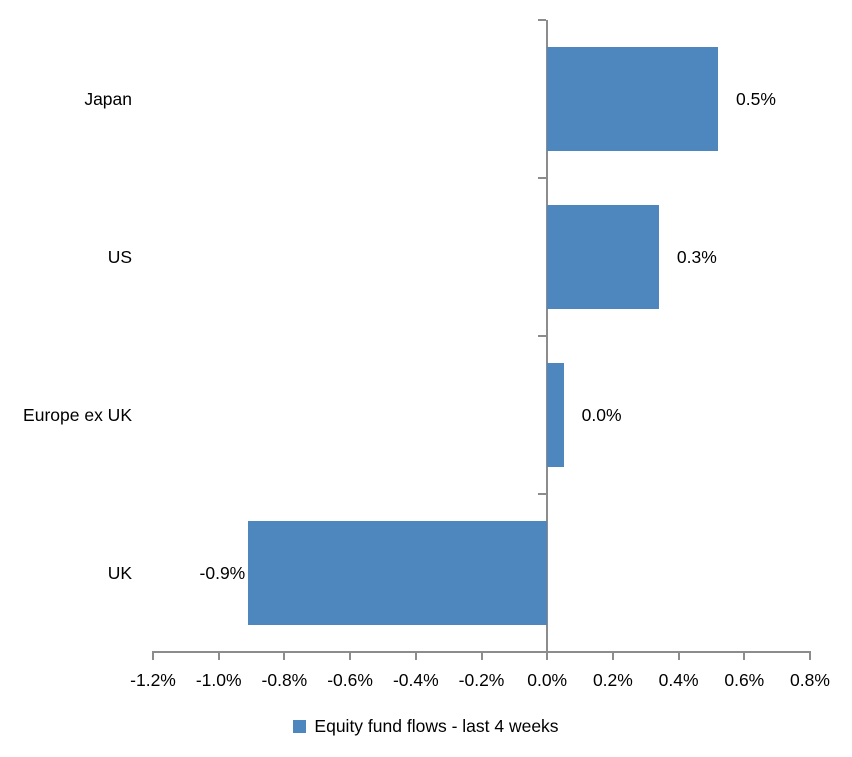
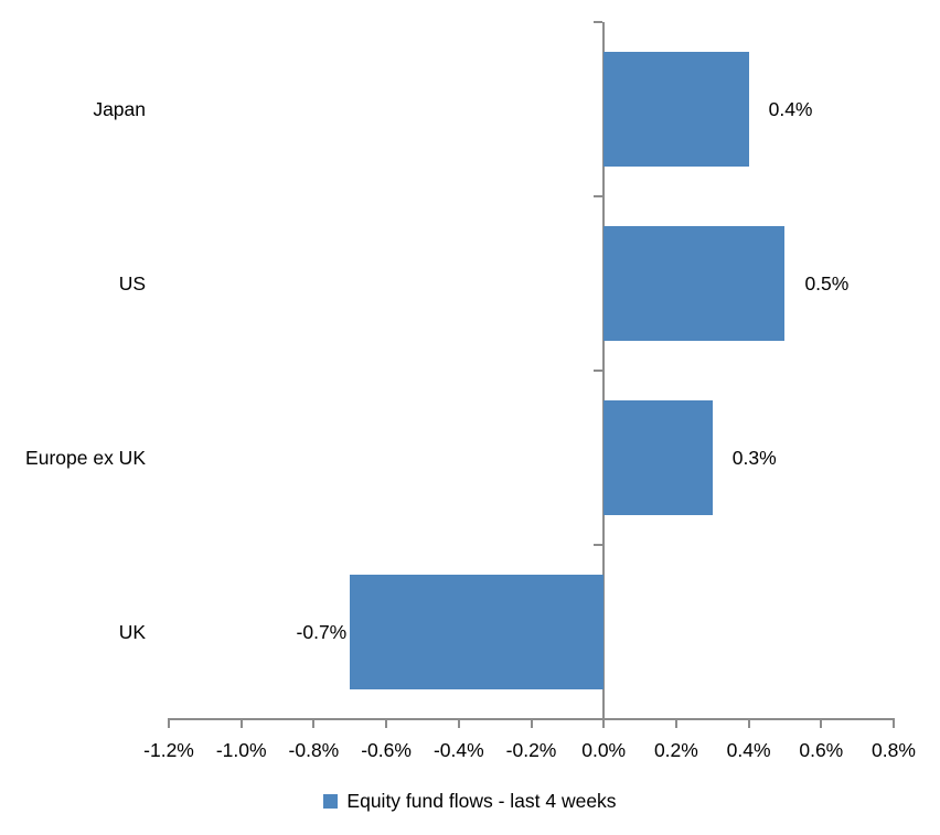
Japan: 0.5% -> 0.4%
US: 0.3% -> 0.5%
Europe ex UK: 0.0% -> 0.3%
UK: -0.9% -> -0.7%
